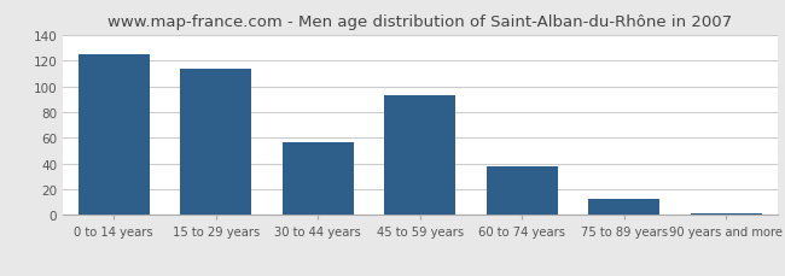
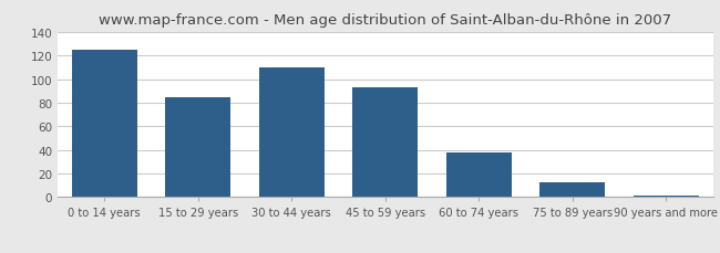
15 to 29 years: 114 -> 85
30 to 44 years: 57 -> 110
